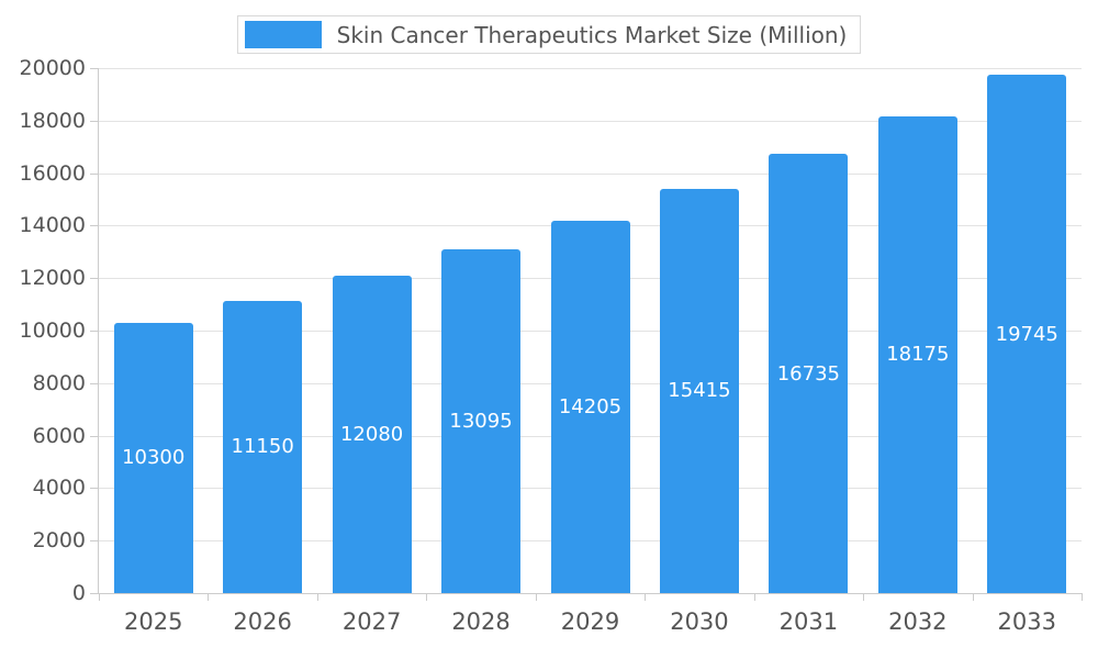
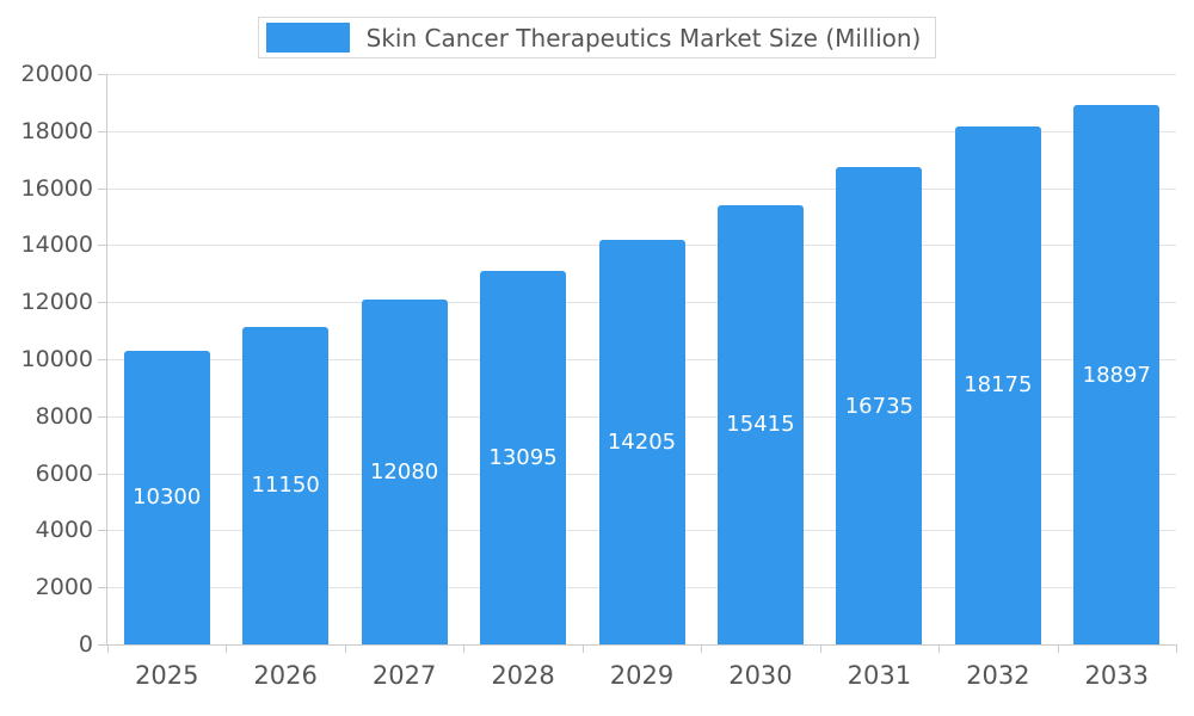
2033: 19745 -> 18897
